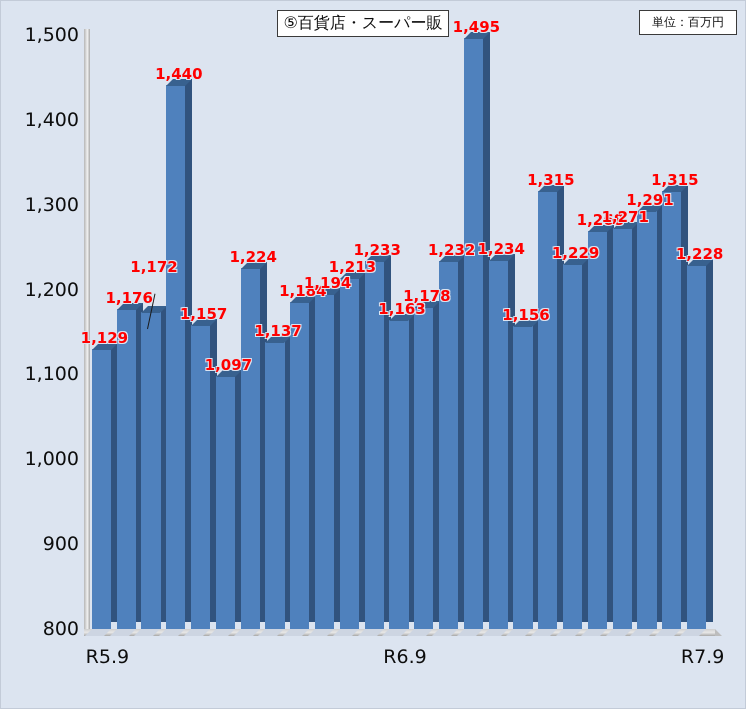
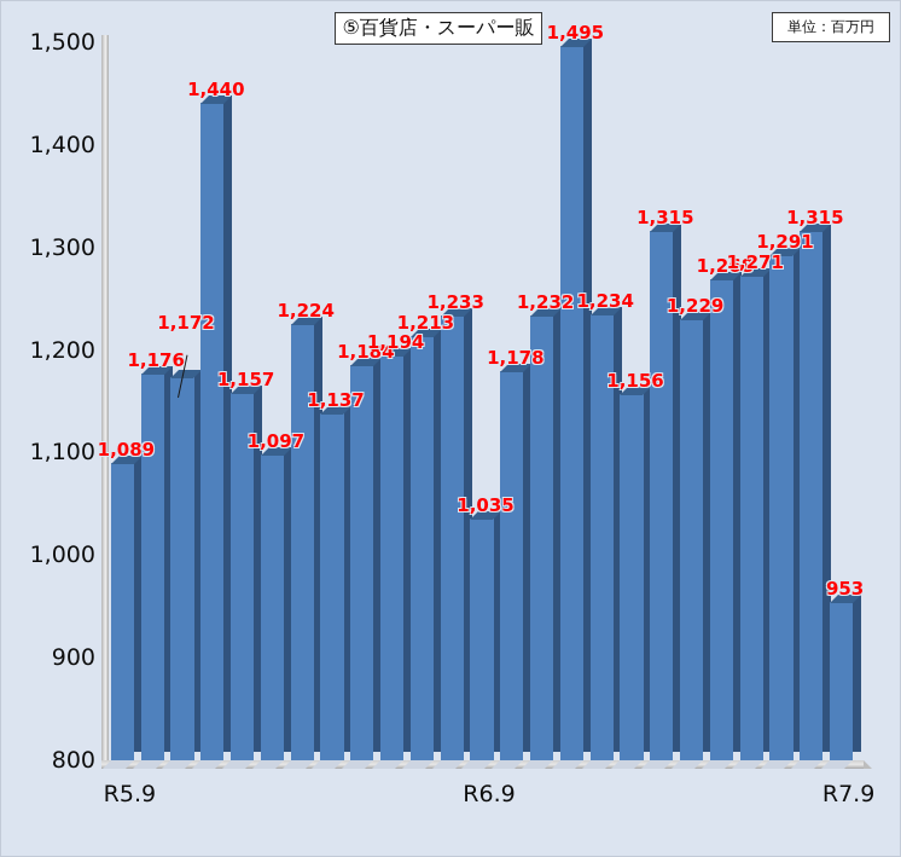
R5.9: 1,129 -> 1,089
R6.9: 1,163 -> 1,035
R7.9: 1,228 -> 953
